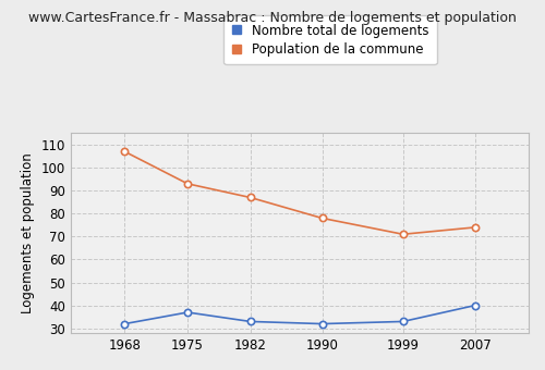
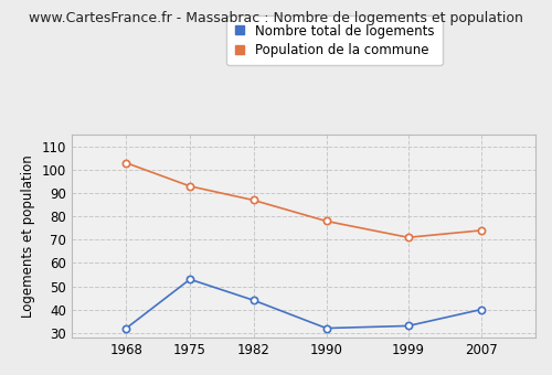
Population de la commune/1968: 107 -> 103
Nombre total de logements/1975: 37 -> 53
Nombre total de logements/1982: 33 -> 44
